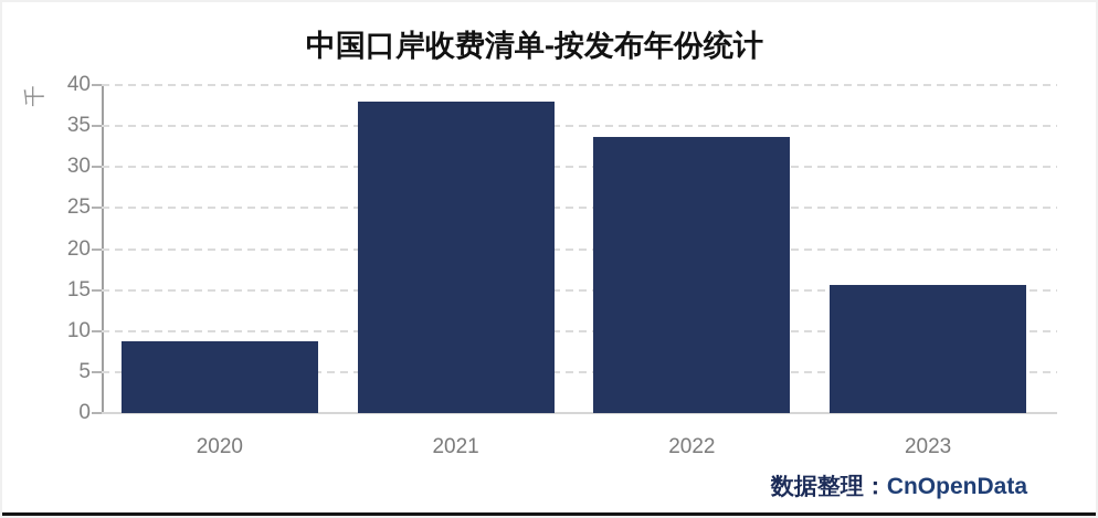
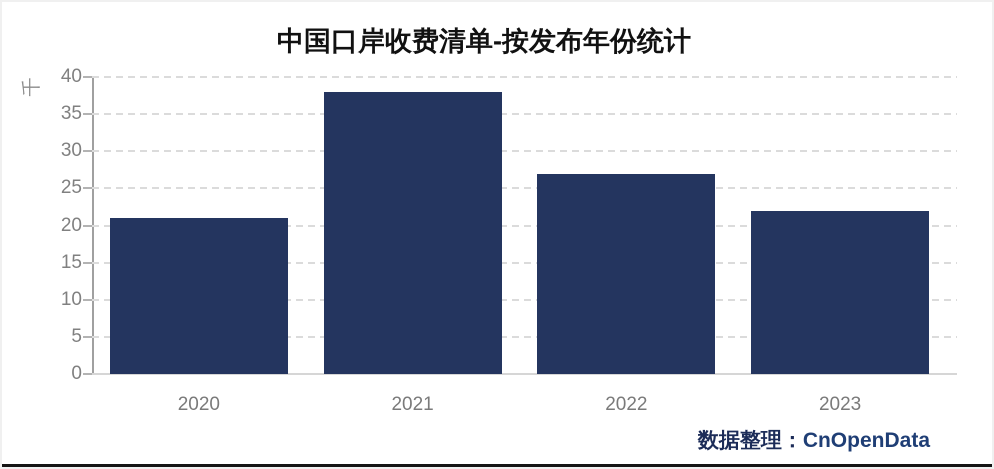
2020: 9 -> 21
2022: 34 -> 27
2023: 16 -> 22
